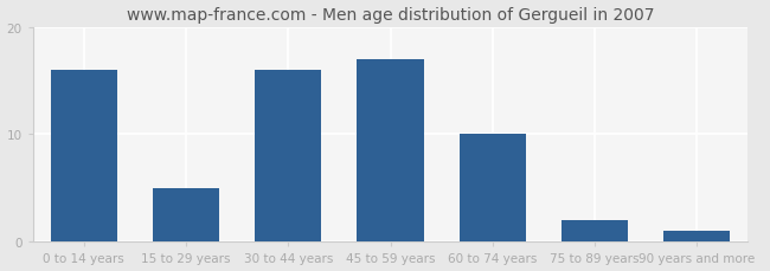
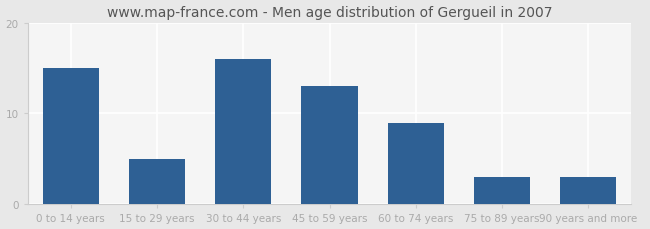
0 to 14 years: 16 -> 15
45 to 59 years: 17 -> 13
60 to 74 years: 10 -> 9
75 to 89 years: 2 -> 3
90 years and more: 1 -> 3
